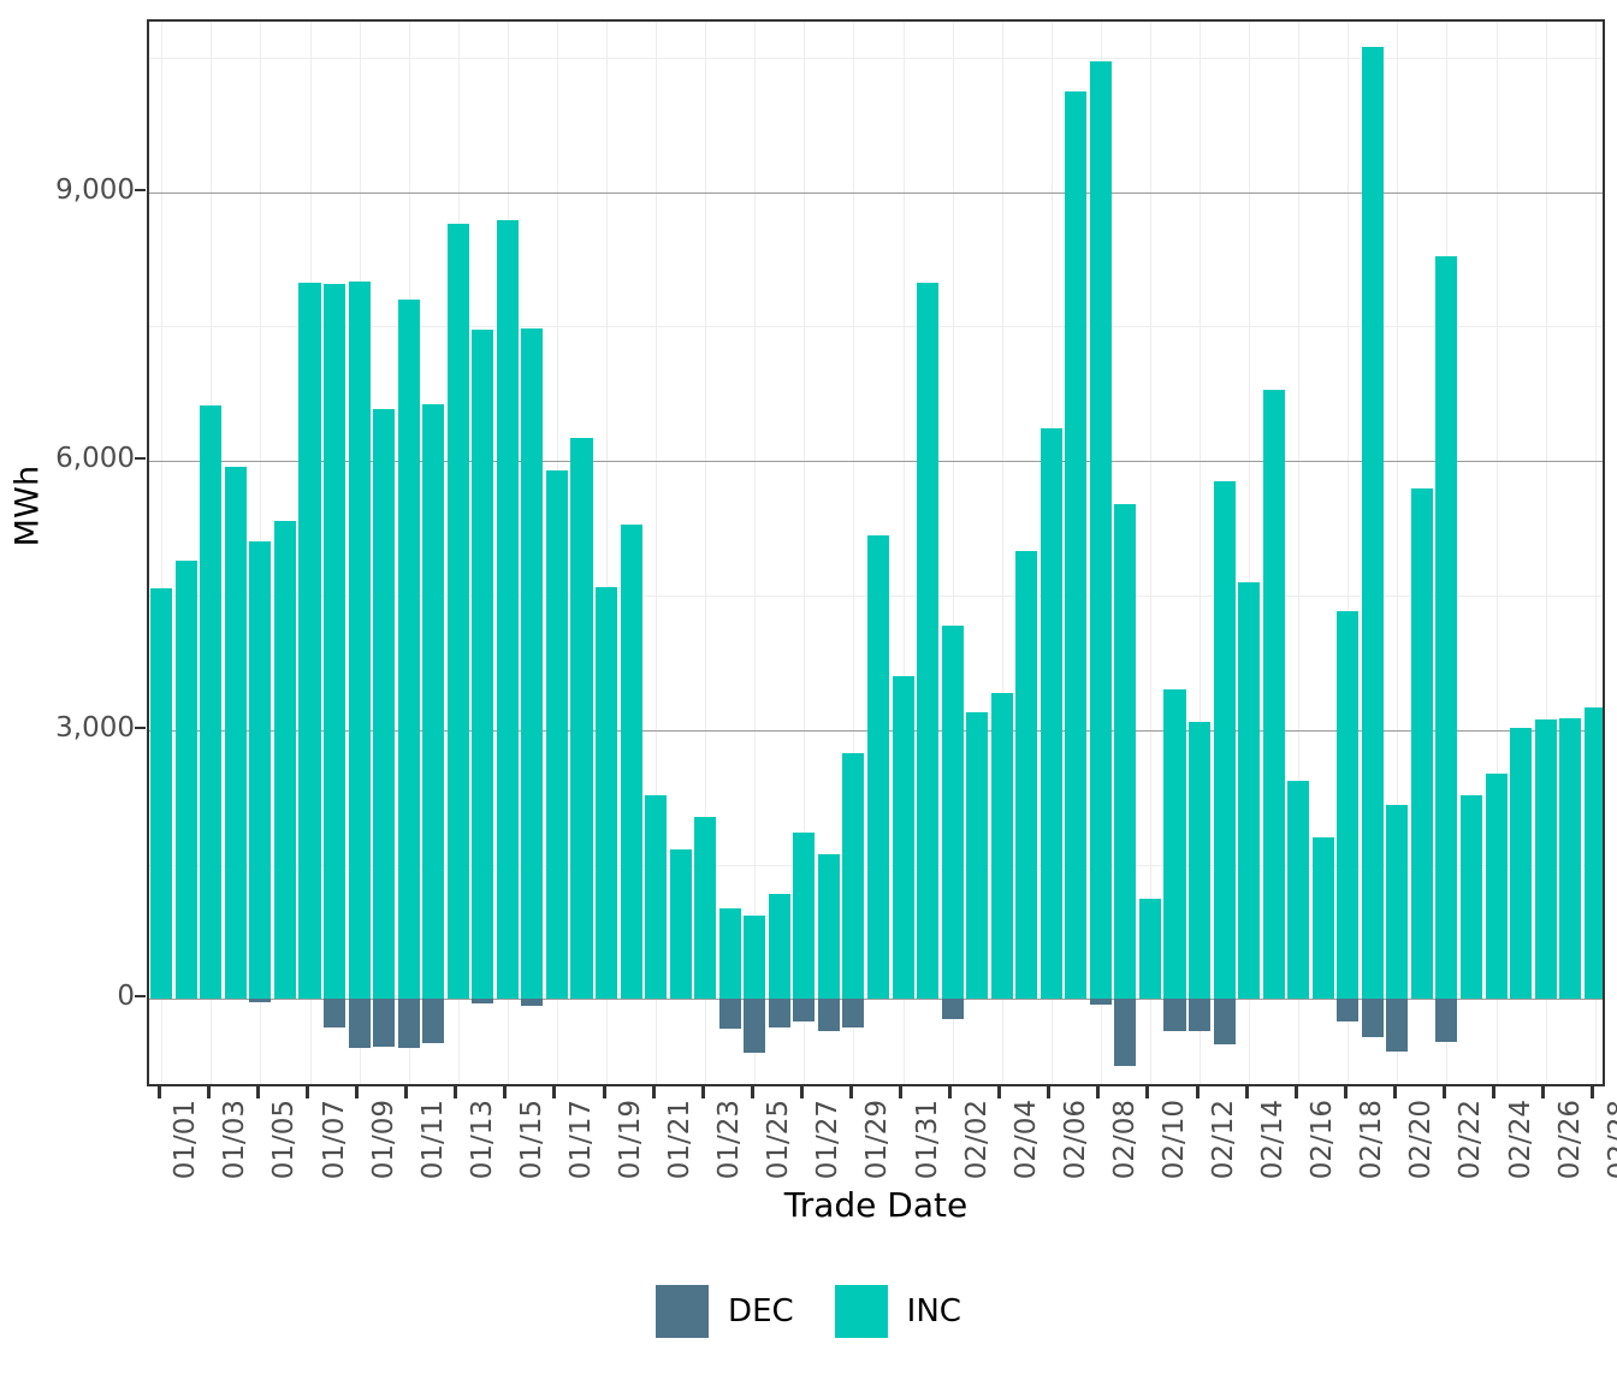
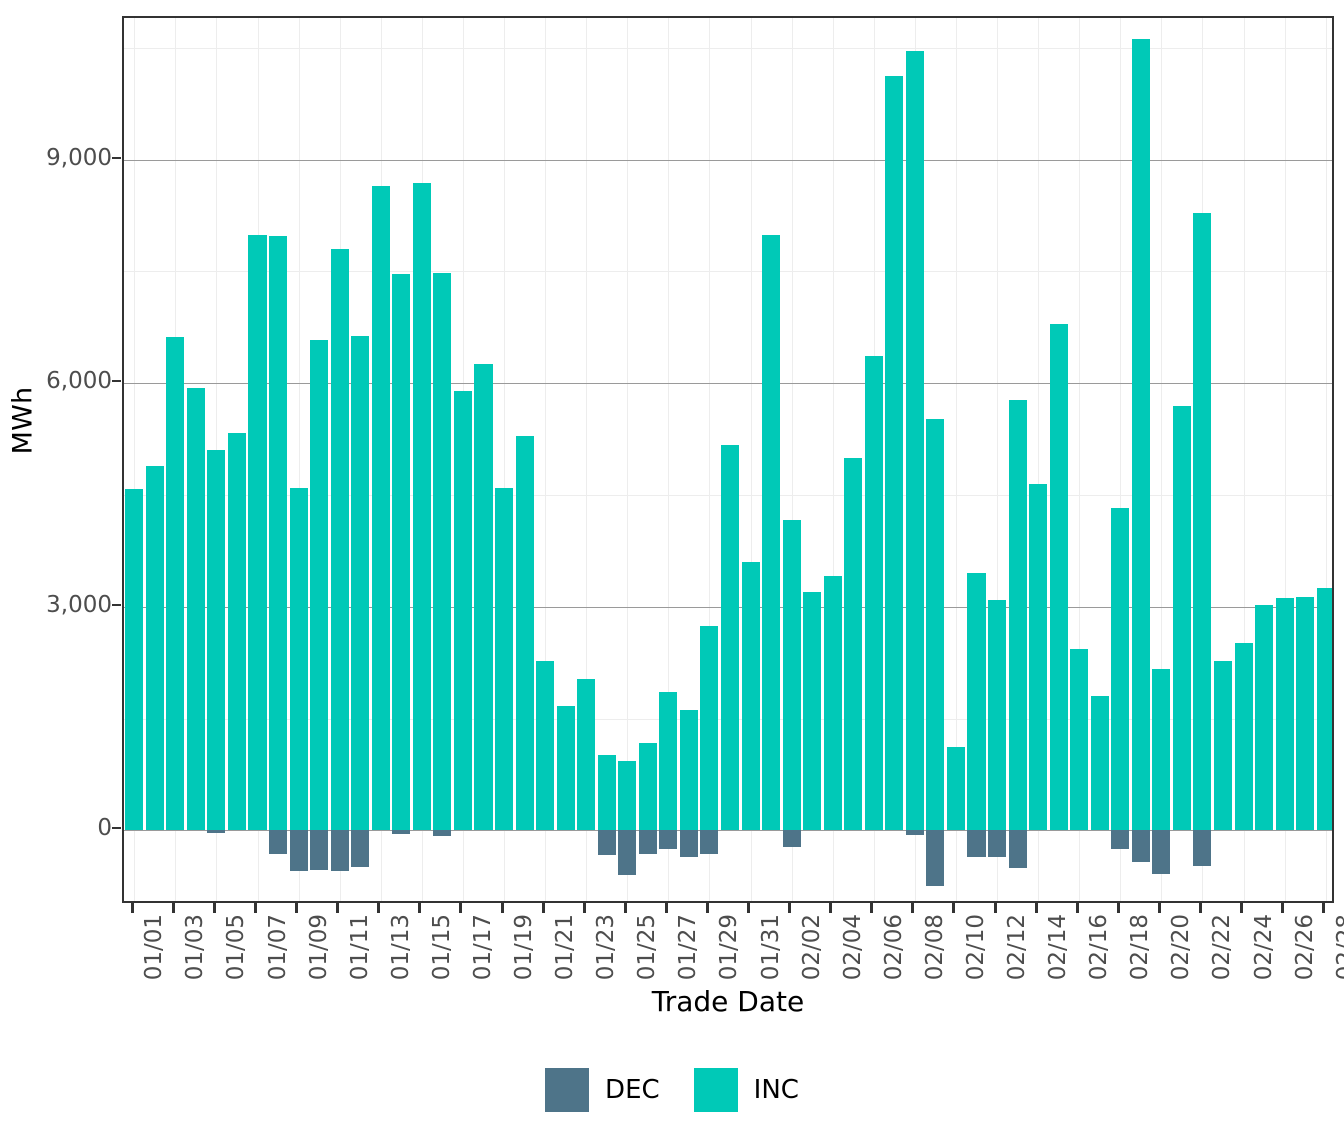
INC/01/09: 8000 -> 4600
